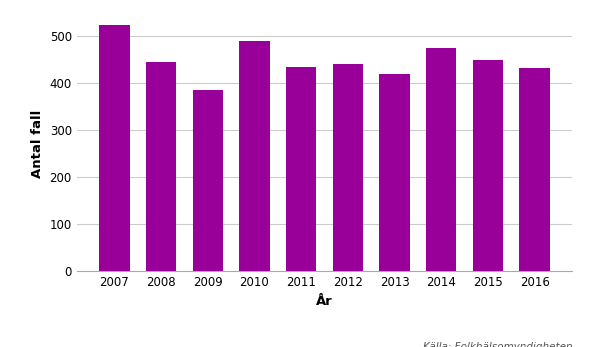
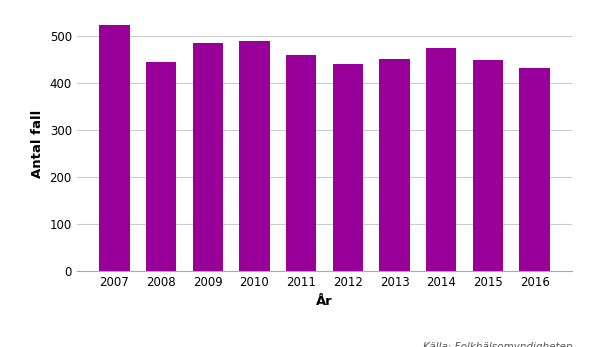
2009: 385 -> 485
2011: 435 -> 460
2013: 420 -> 451
